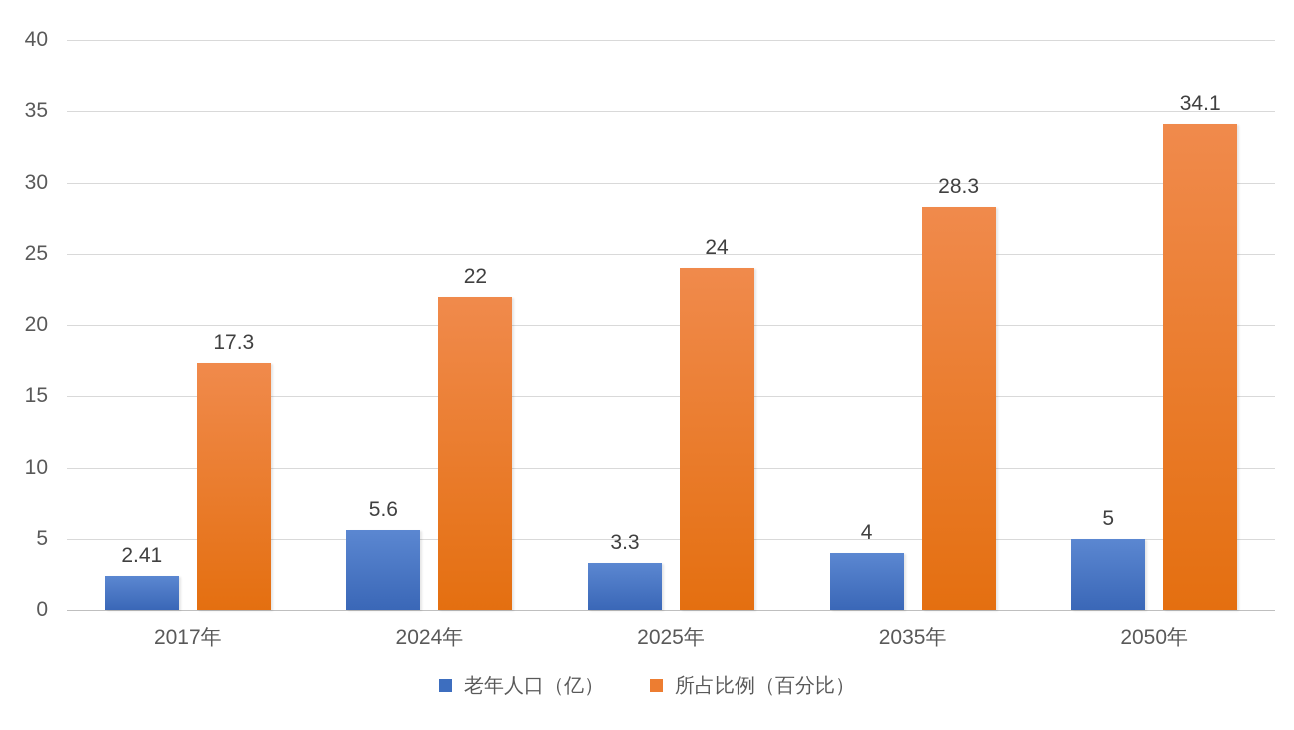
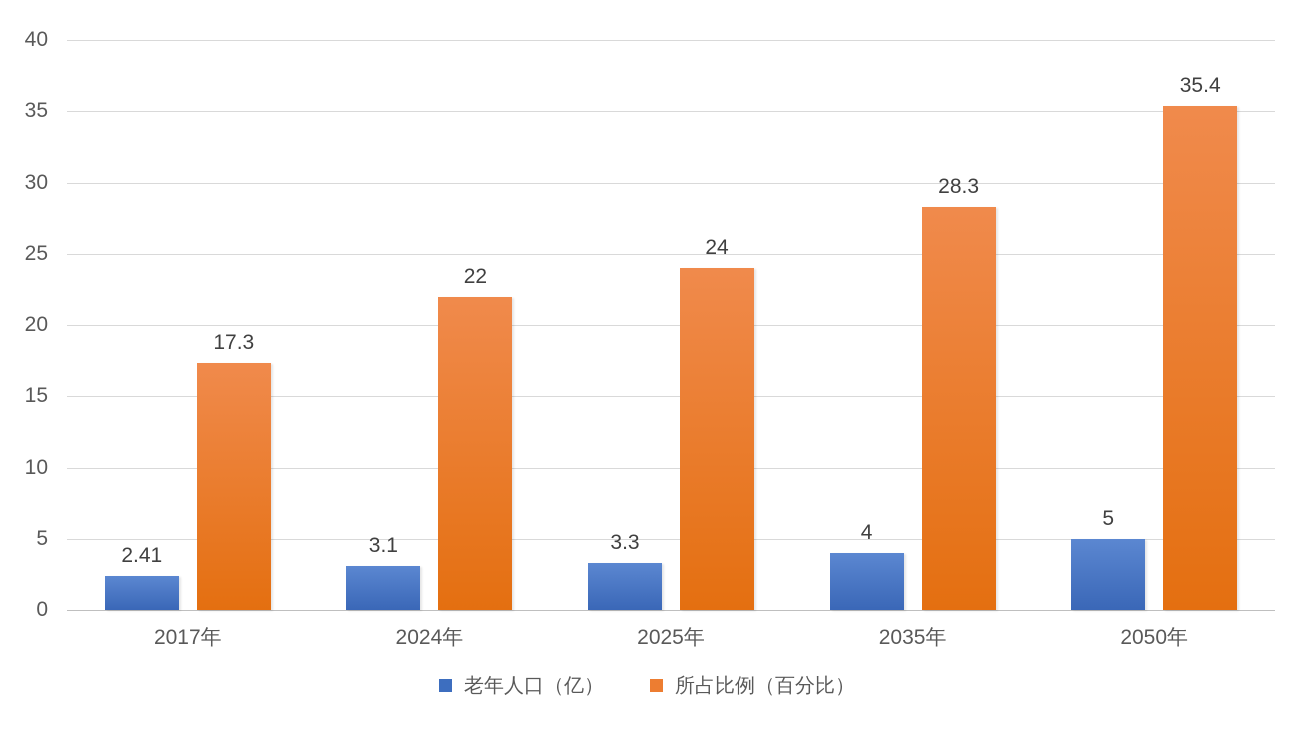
老年人口（亿）/2024年: 5.6 -> 3.1
所占比例（百分比）/2050年: 34.1 -> 35.4
